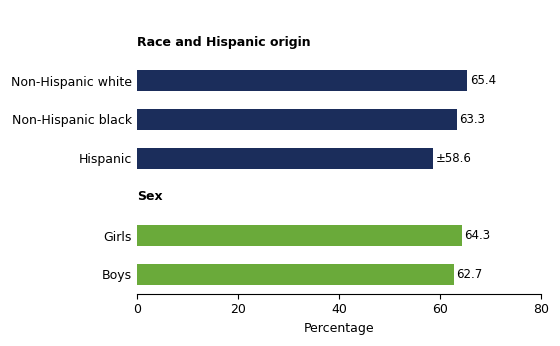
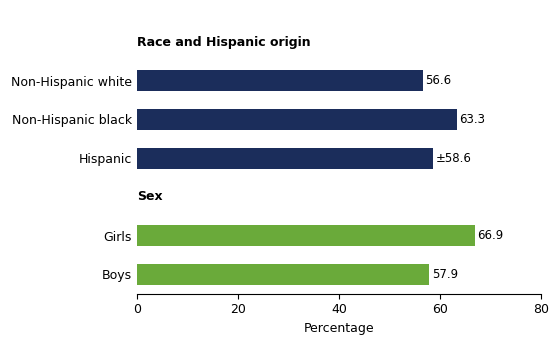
Non-Hispanic white: 65.4 -> 56.6
Girls: 64.3 -> 66.9
Boys: 62.7 -> 57.9
